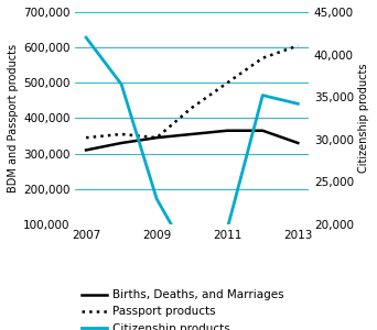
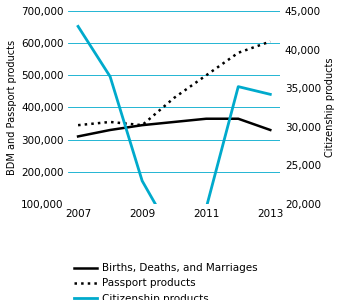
Citizenship products/2007: 42,000 -> 43,000
